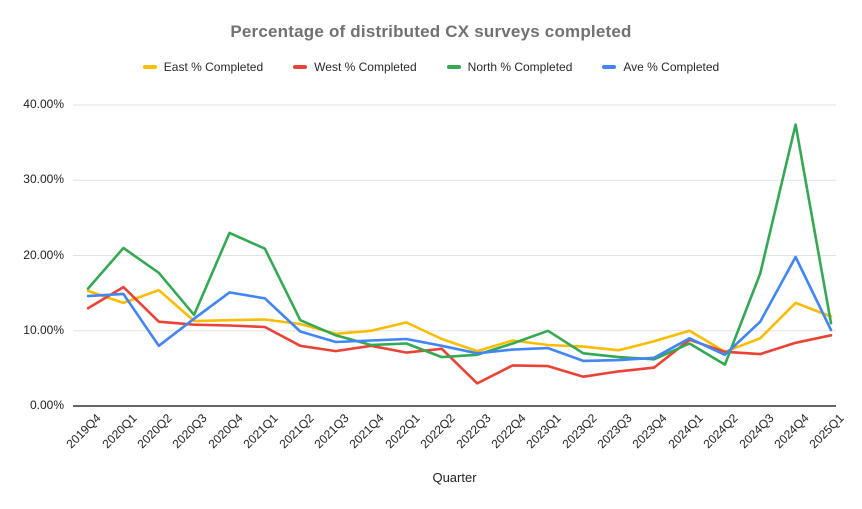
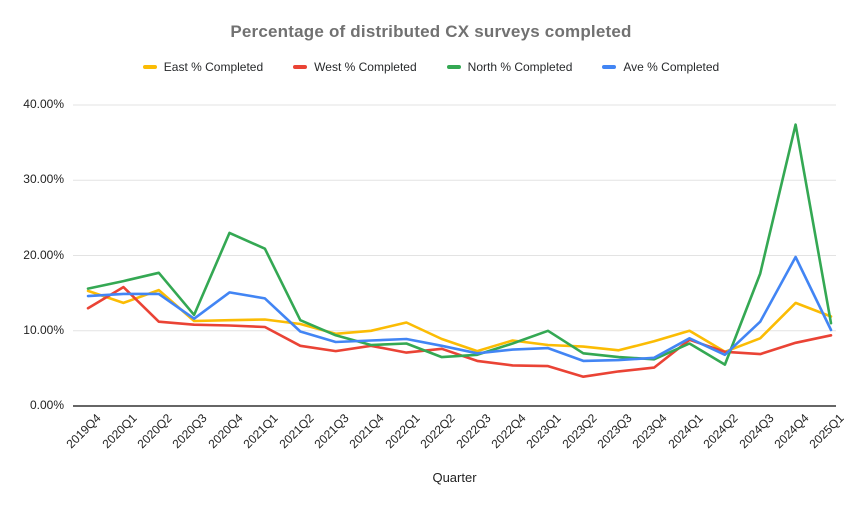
North % Completed/2020Q1: 21% -> 17%
Ave % Completed/2020Q2: 8% -> 15%
West % Completed/2022Q3: 3% -> 6%
